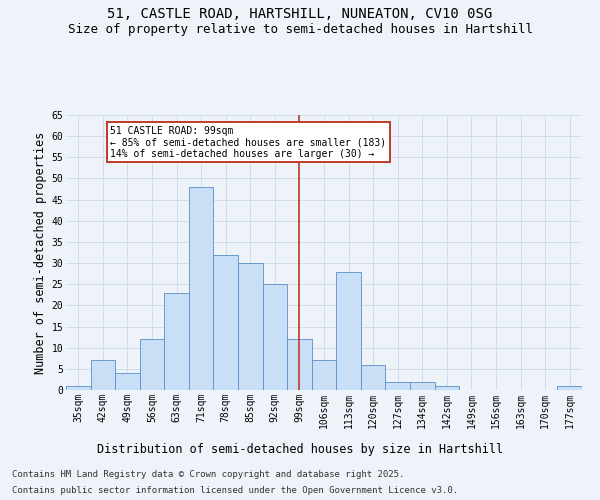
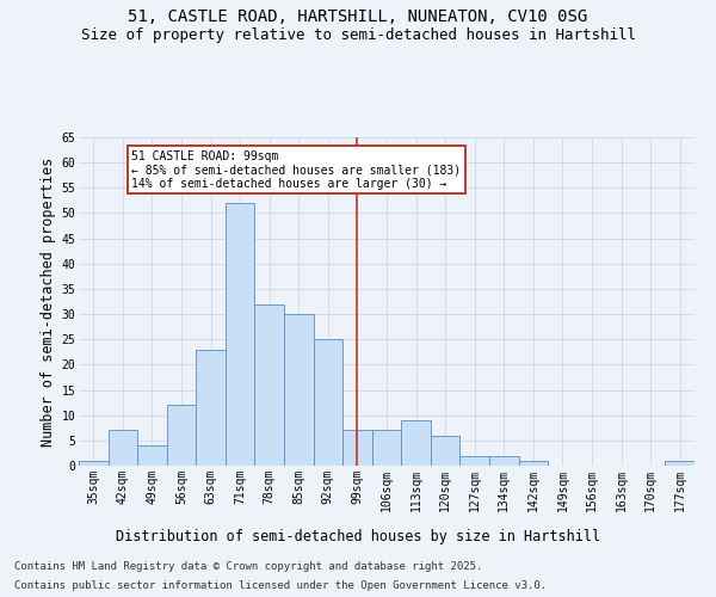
71sqm: 48 -> 52
99sqm: 12 -> 7
113sqm: 28 -> 9
